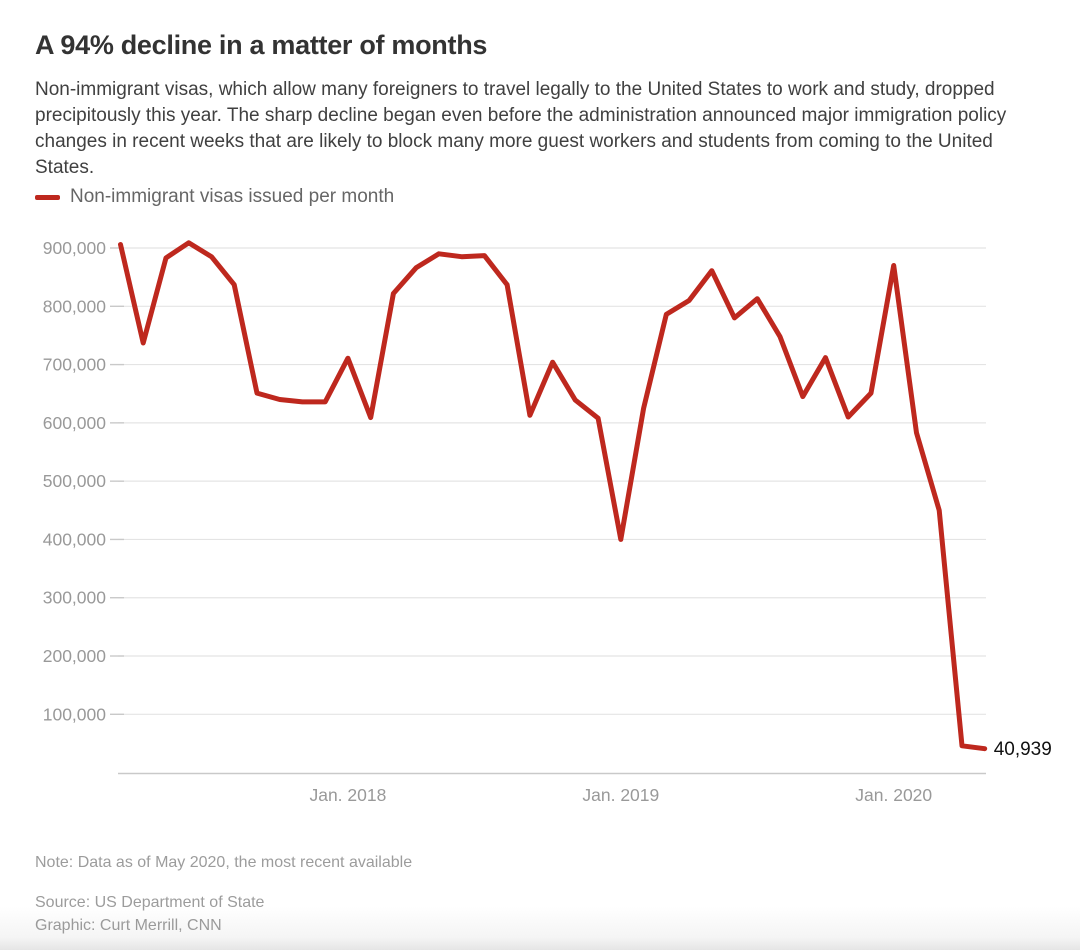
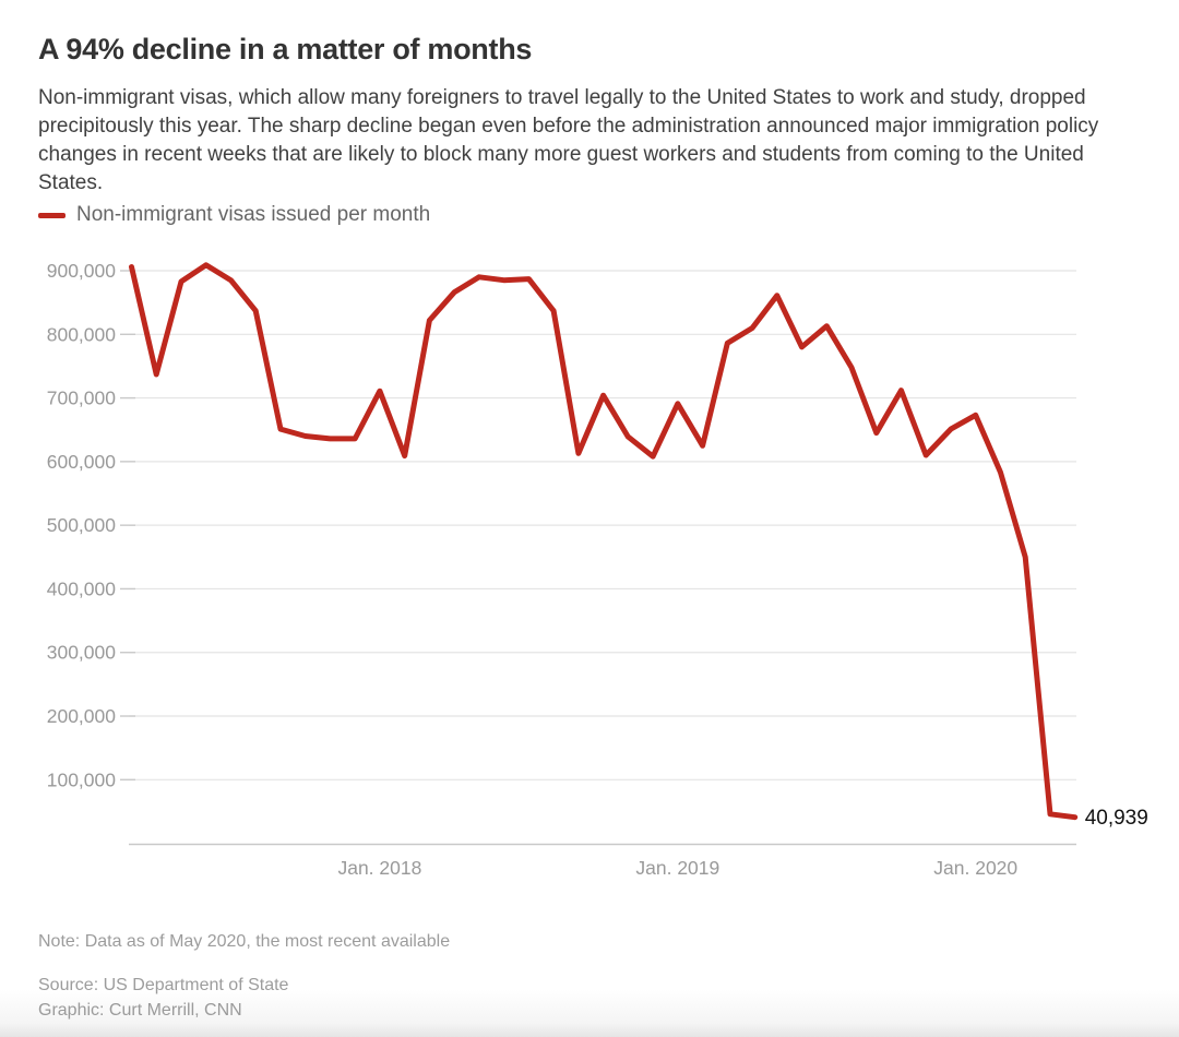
Jan. 2019: 400000 -> 690000
Jan. 2020: 870000 -> 670000
